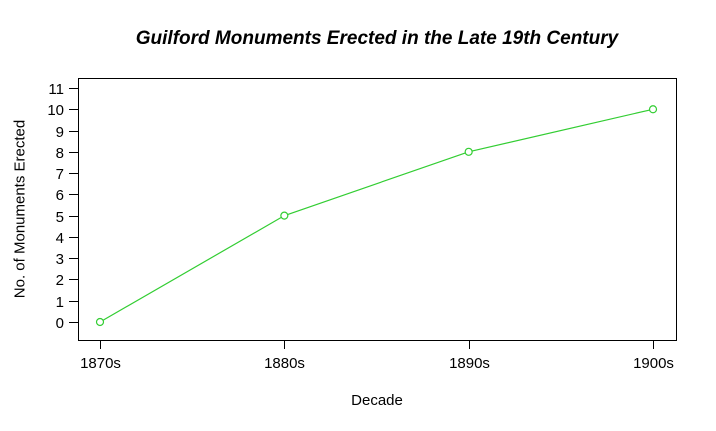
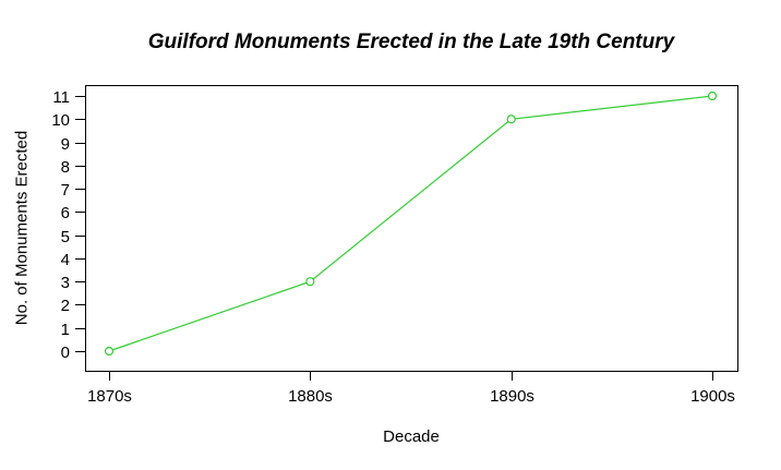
1880s: 5 -> 3
1890s: 8 -> 10
1900s: 10 -> 11
